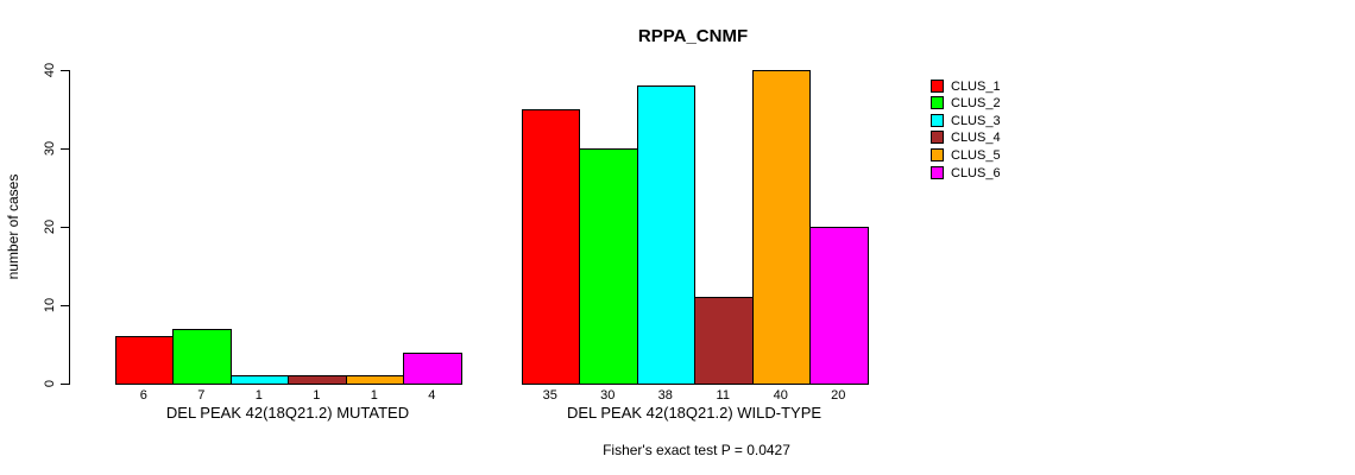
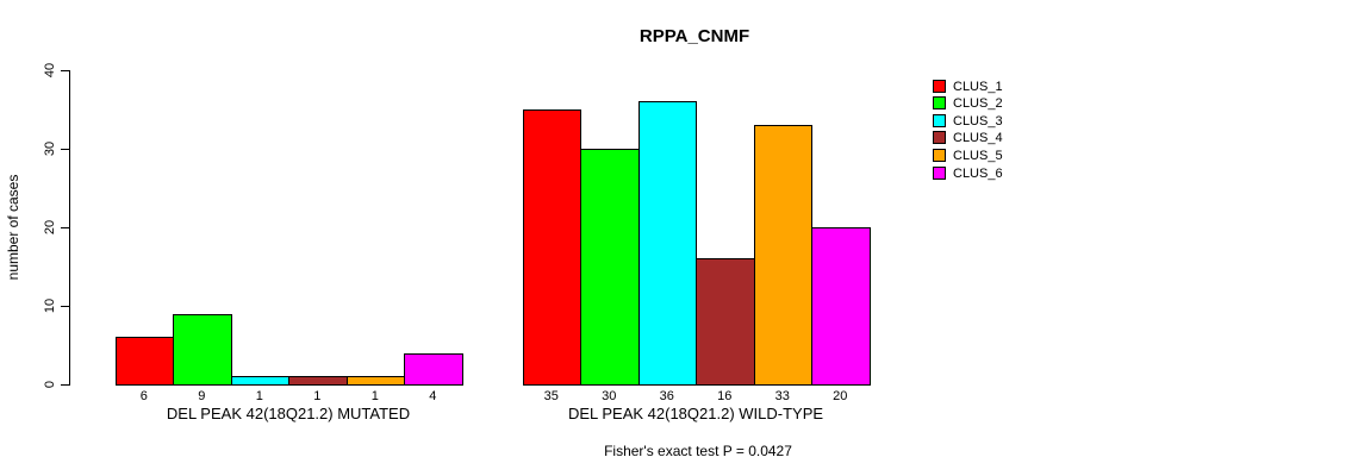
CLUS_2/DEL PEAK 42(18Q21.2) MUTATED: 7 -> 9
CLUS_3/DEL PEAK 42(18Q21.2) WILD-TYPE: 38 -> 36
CLUS_4/DEL PEAK 42(18Q21.2) WILD-TYPE: 11 -> 16
CLUS_5/DEL PEAK 42(18Q21.2) WILD-TYPE: 40 -> 33
